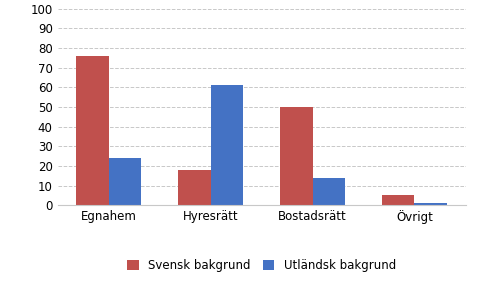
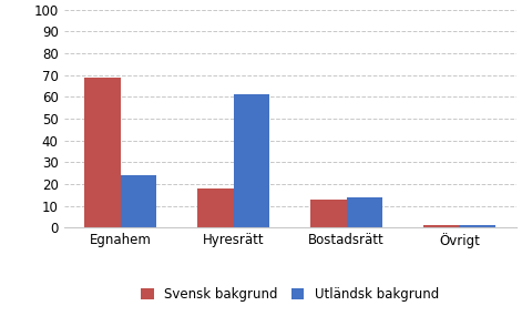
Svensk bakgrund/Egnahem: 76 -> 69
Svensk bakgrund/Bostadsrätt: 50 -> 13
Svensk bakgrund/Övrigt: 5 -> 1
